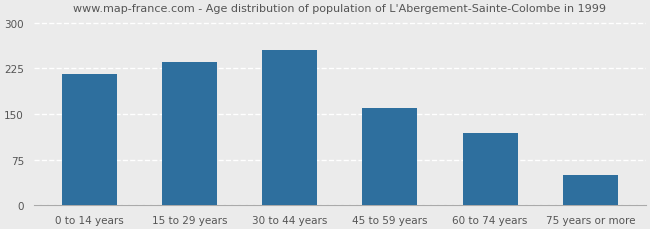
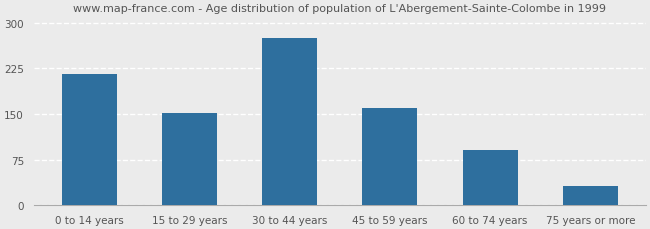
15 to 29 years: 236 -> 152
30 to 44 years: 256 -> 275
60 to 74 years: 118 -> 90
75 years or more: 50 -> 32
